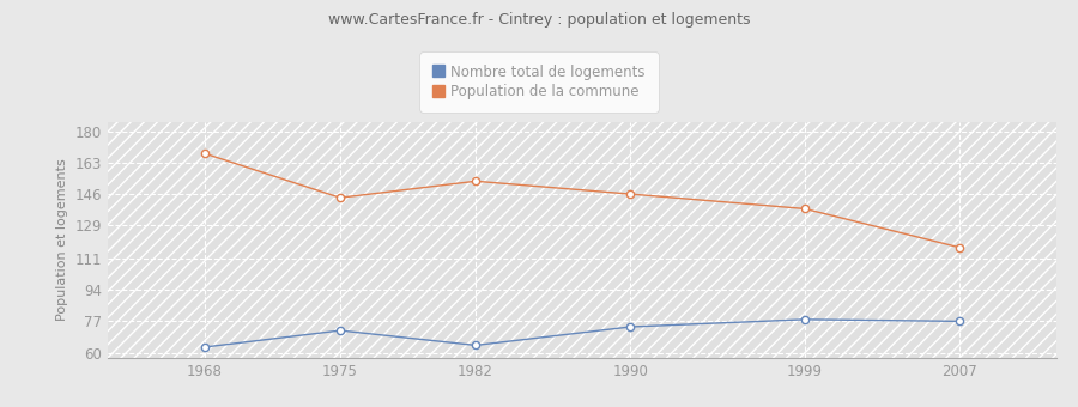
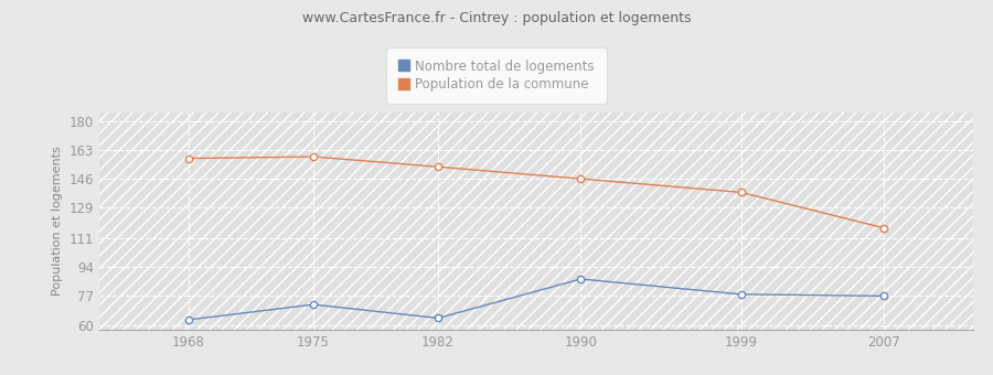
Population de la commune/1968: 168 -> 158
Population de la commune/1975: 144 -> 159
Nombre total de logements/1990: 74 -> 87
